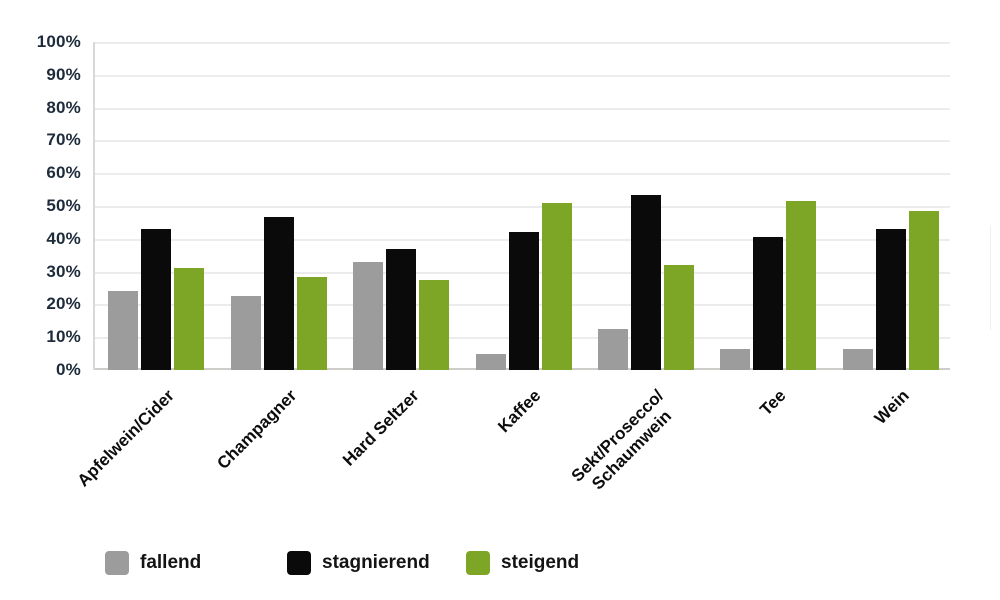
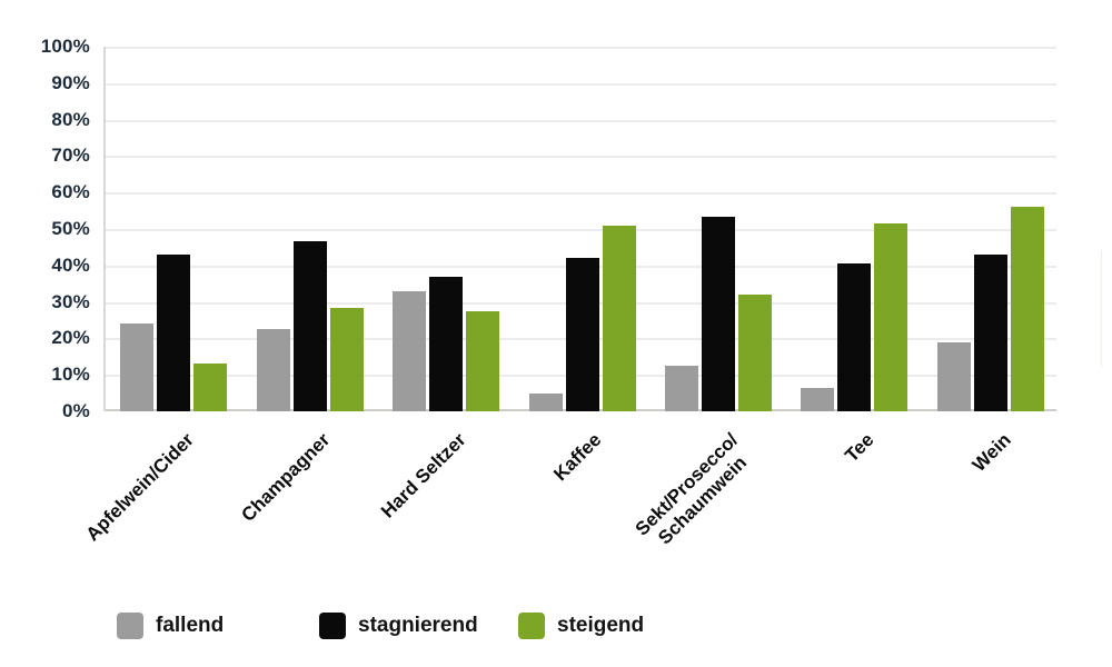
steigend/Apfelwein/Cider: 31% -> 13%
fallend/Wein: 6% -> 19%
steigend/Wein: 48% -> 56%
